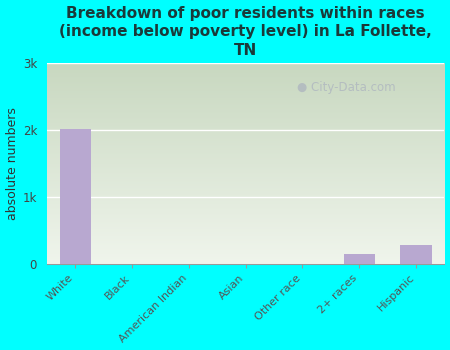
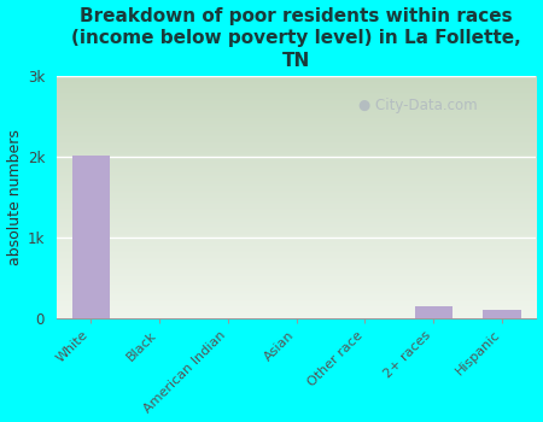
Hispanic: 0.28k -> 0.10k
